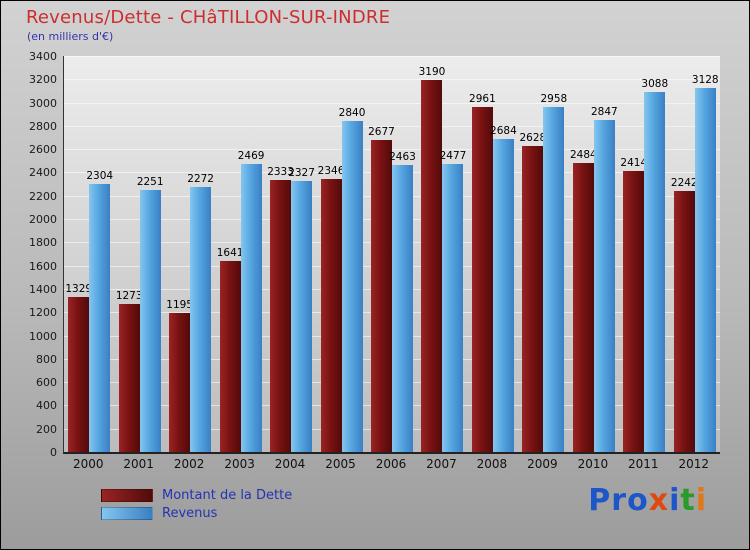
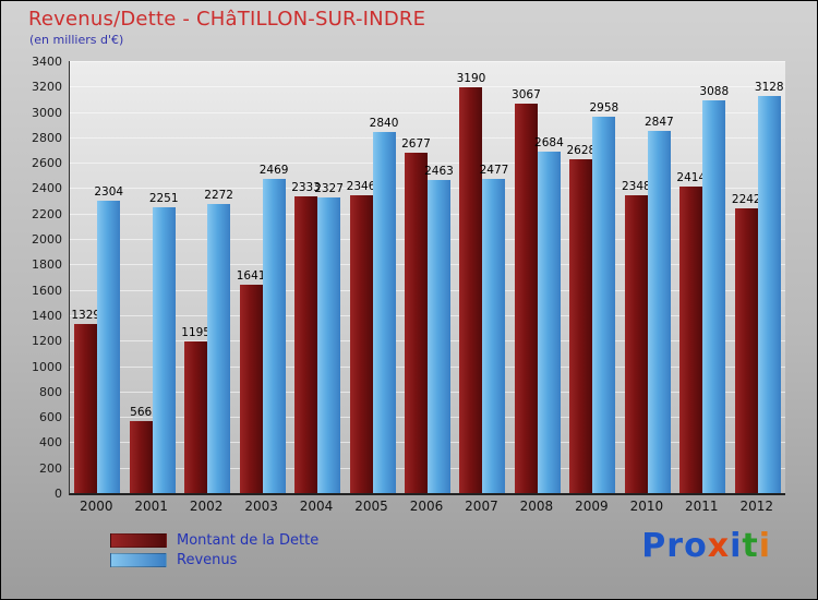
Montant de la Dette/2001: 1273 -> 566
Montant de la Dette/2008: 2961 -> 3067
Montant de la Dette/2010: 2484 -> 2348
